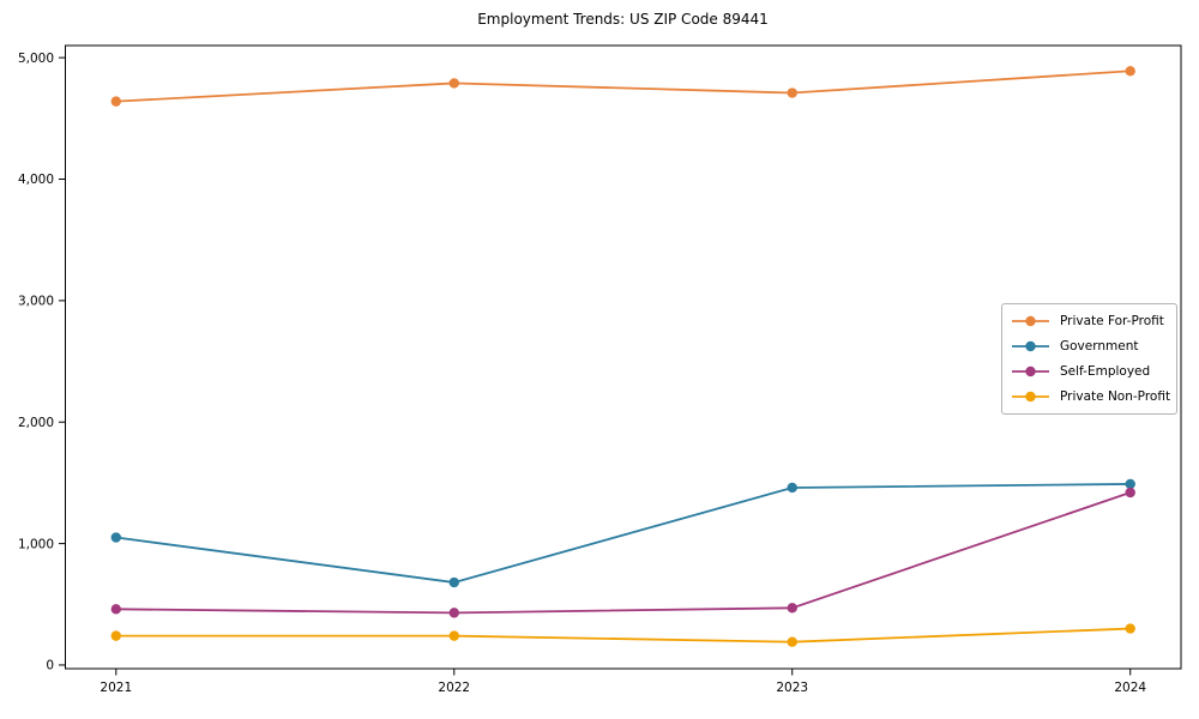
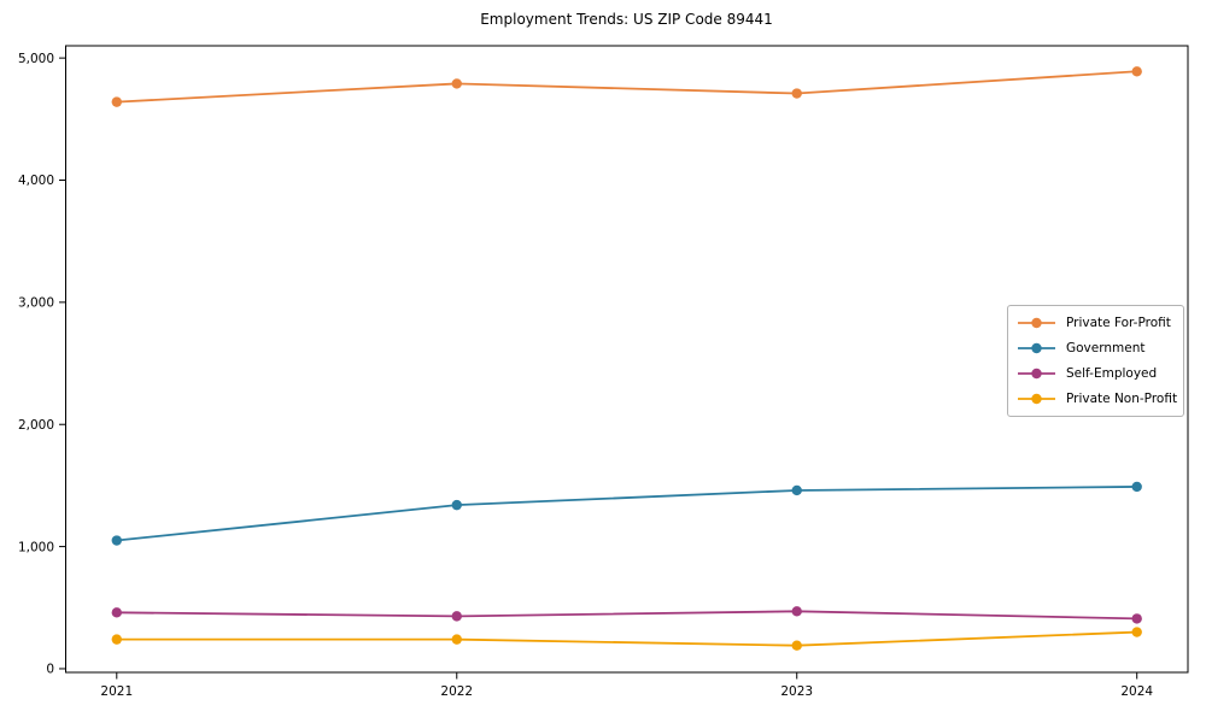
Government/2022: 680 -> 1340
Self-Employed/2024: 1420 -> 410
